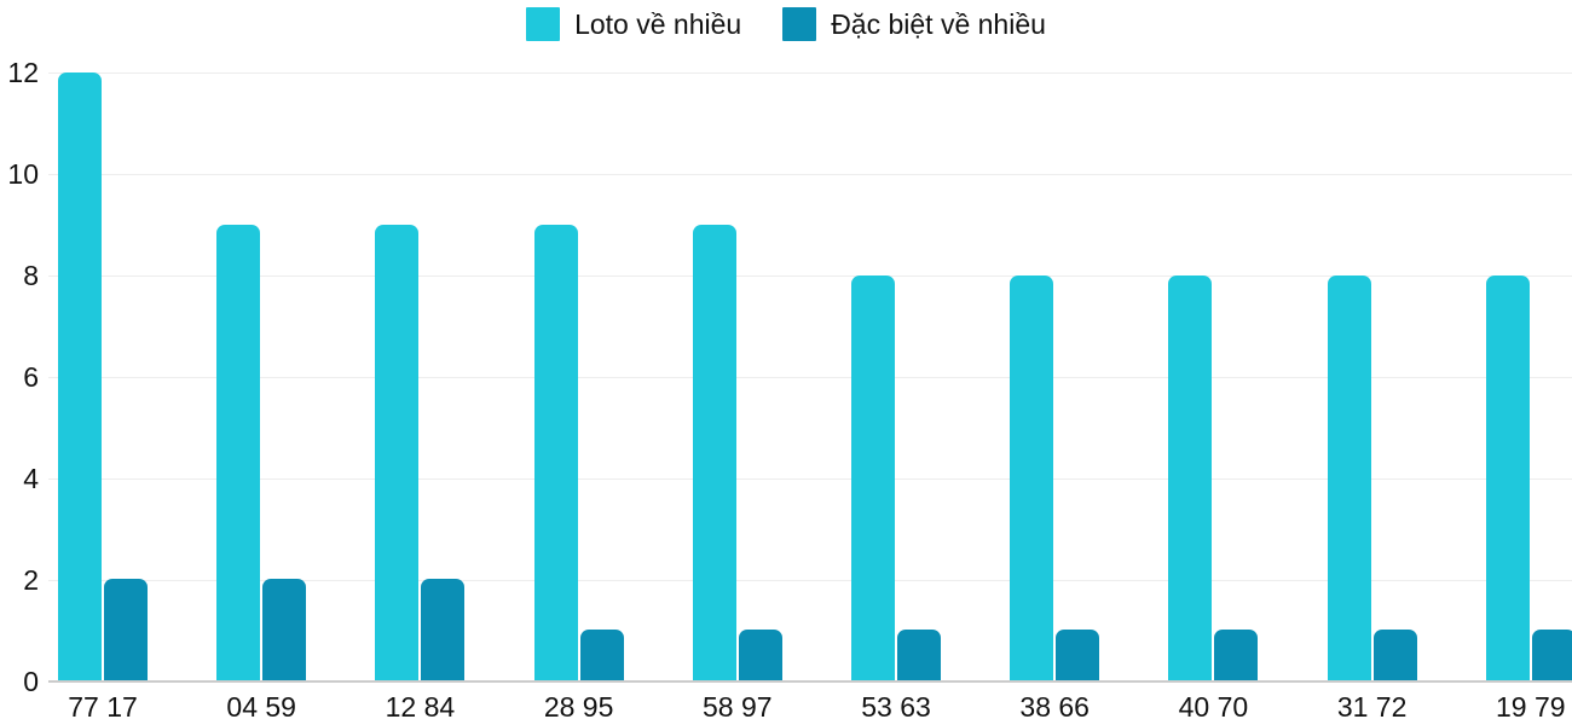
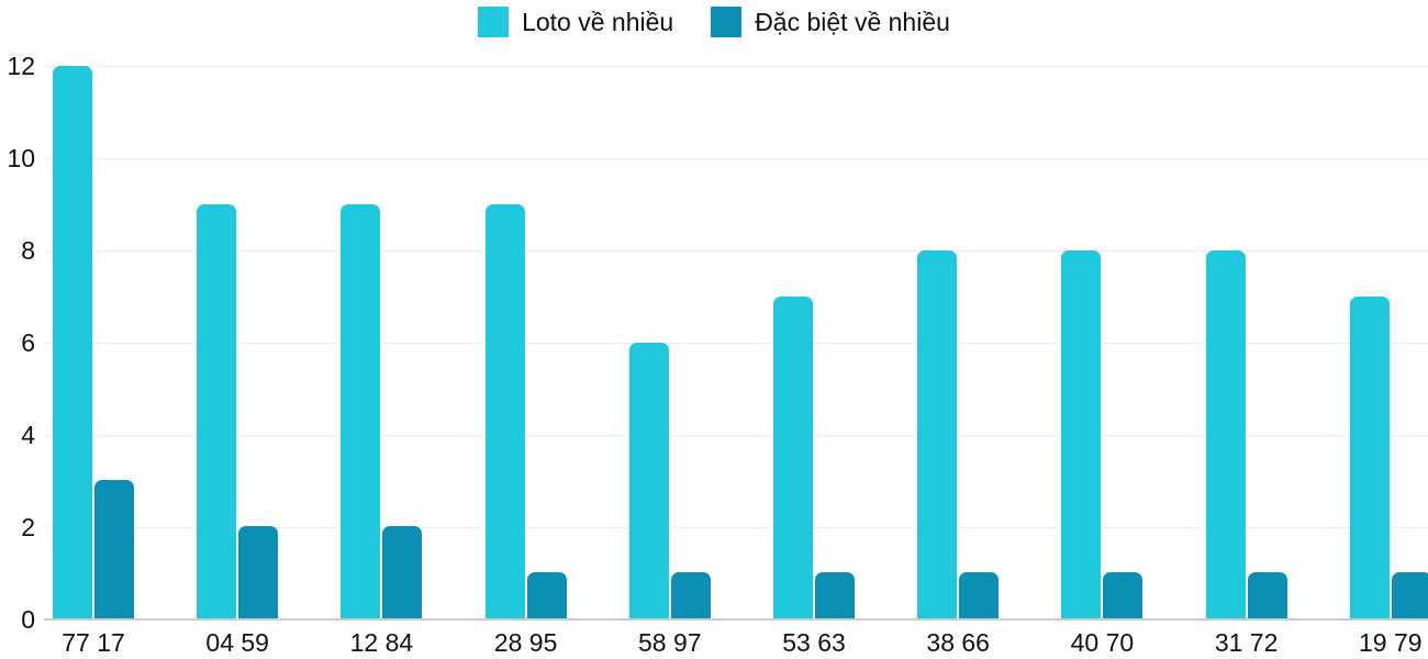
Đặc biệt về nhiều/77 17: 2 -> 3
Loto về nhiều/58 97: 9 -> 6
Loto về nhiều/53 63: 8 -> 7
Loto về nhiều/19 79: 8 -> 7
